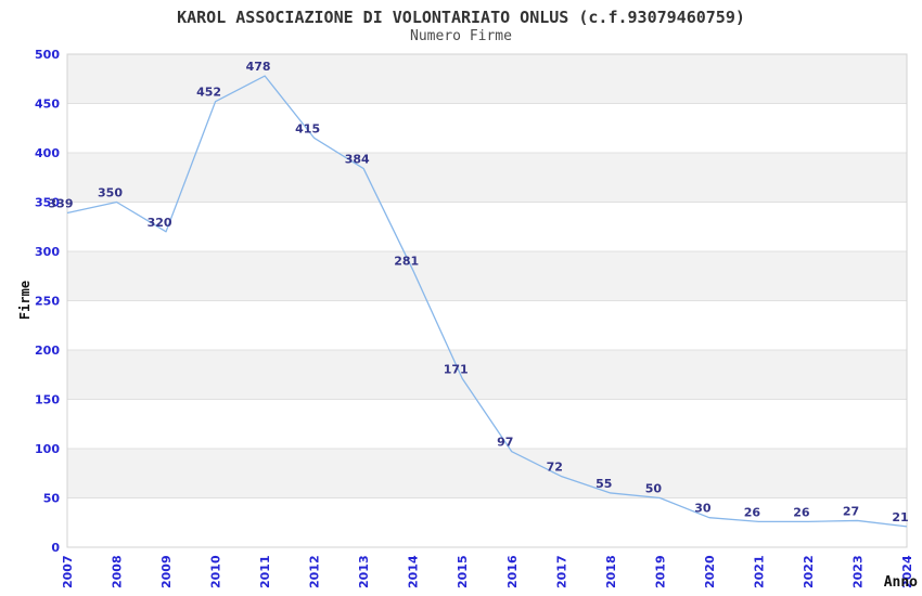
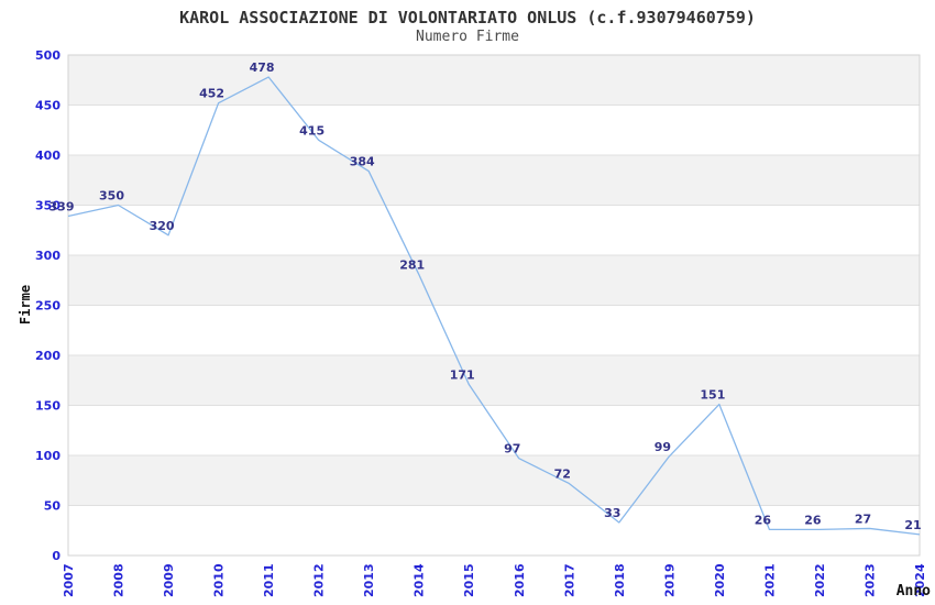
2018: 55 -> 33
2019: 50 -> 99
2020: 30 -> 151
